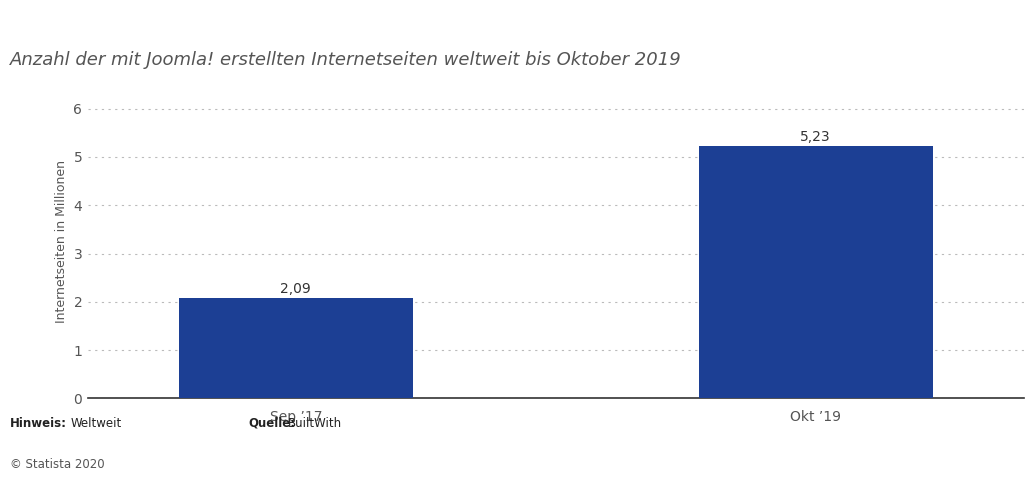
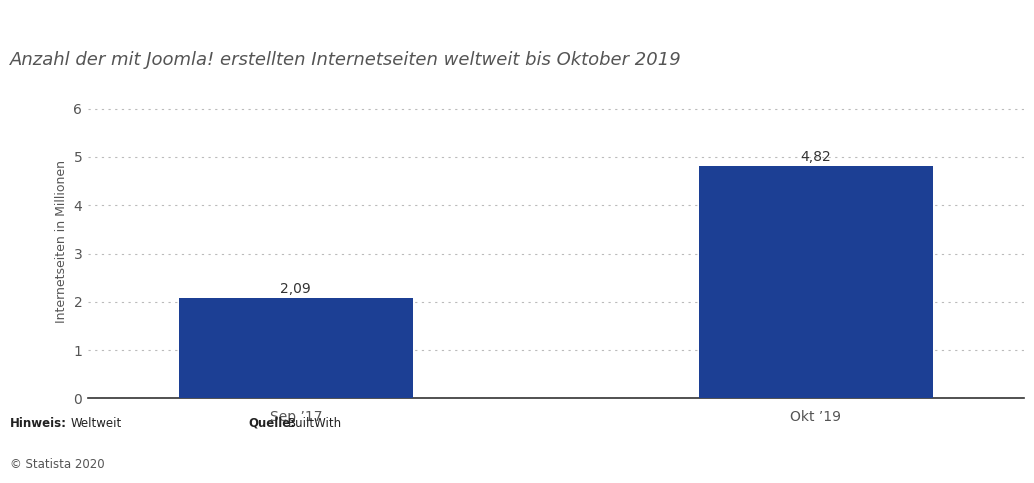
Okt ’19: 5,23 -> 4,82
